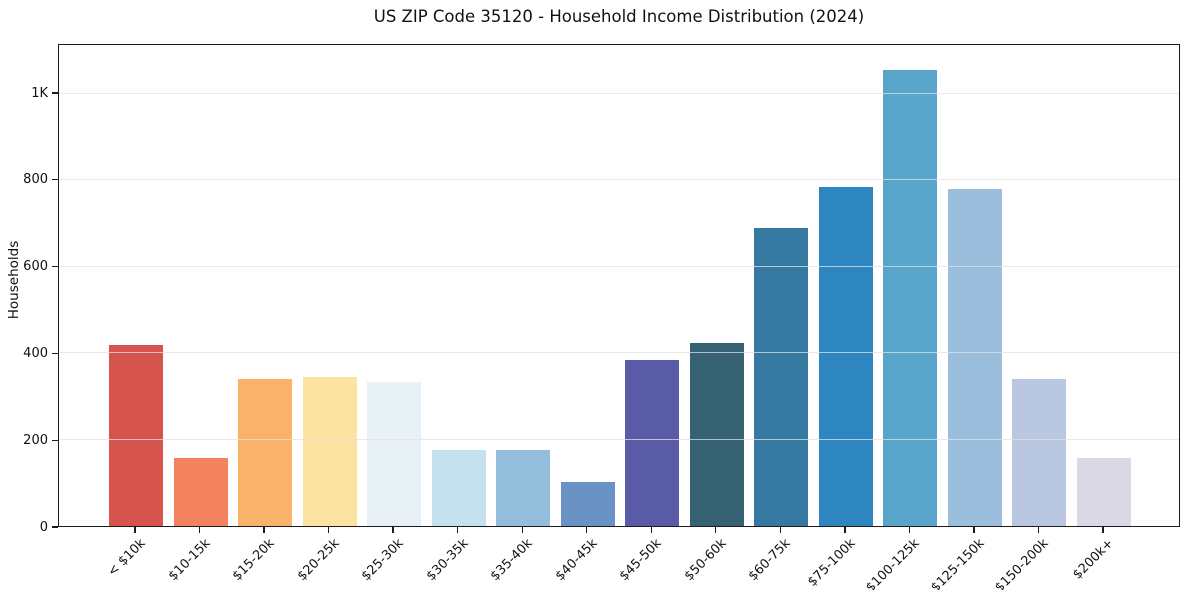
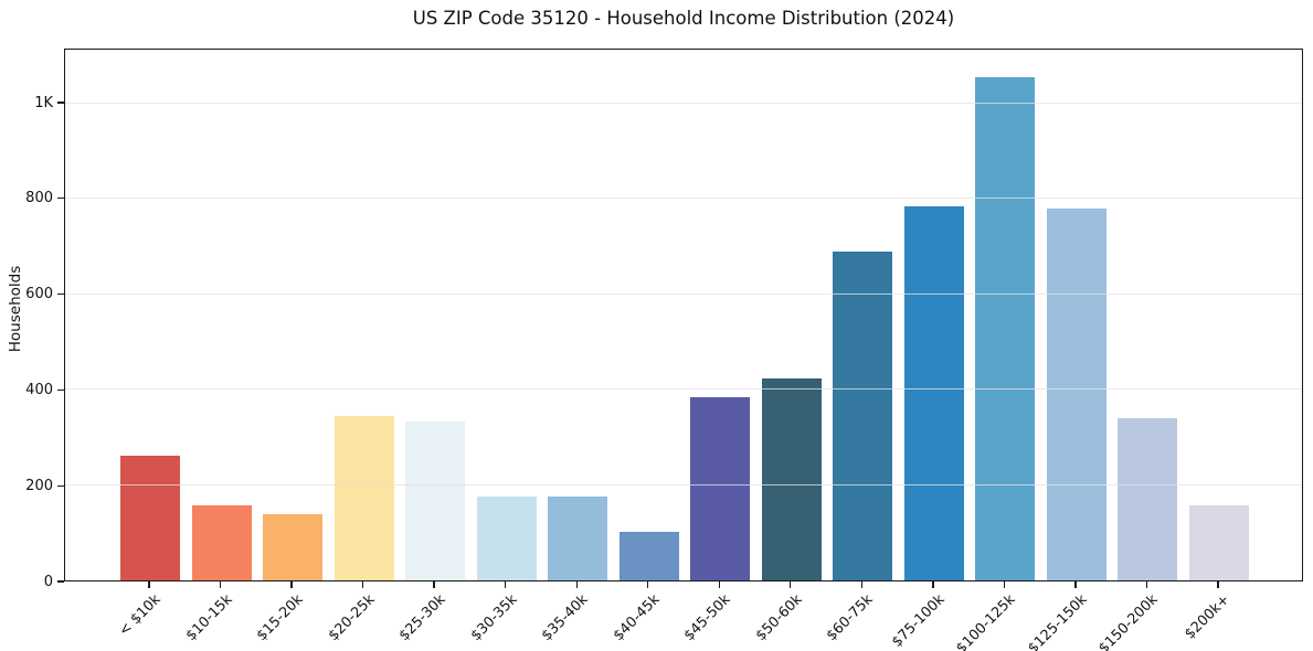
< $10k: 420 -> 260
$15-20k: 340 -> 140
